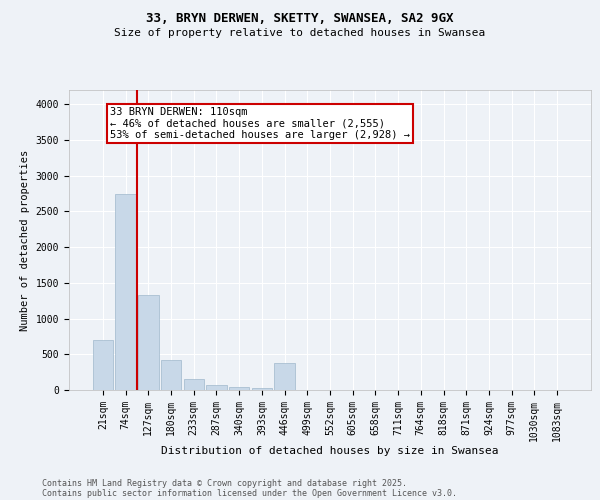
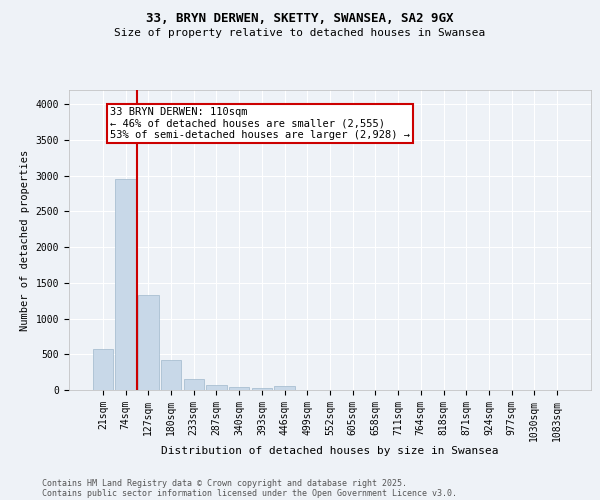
21sqm: 700 -> 580
74sqm: 2740 -> 2960
446sqm: 380 -> 50
